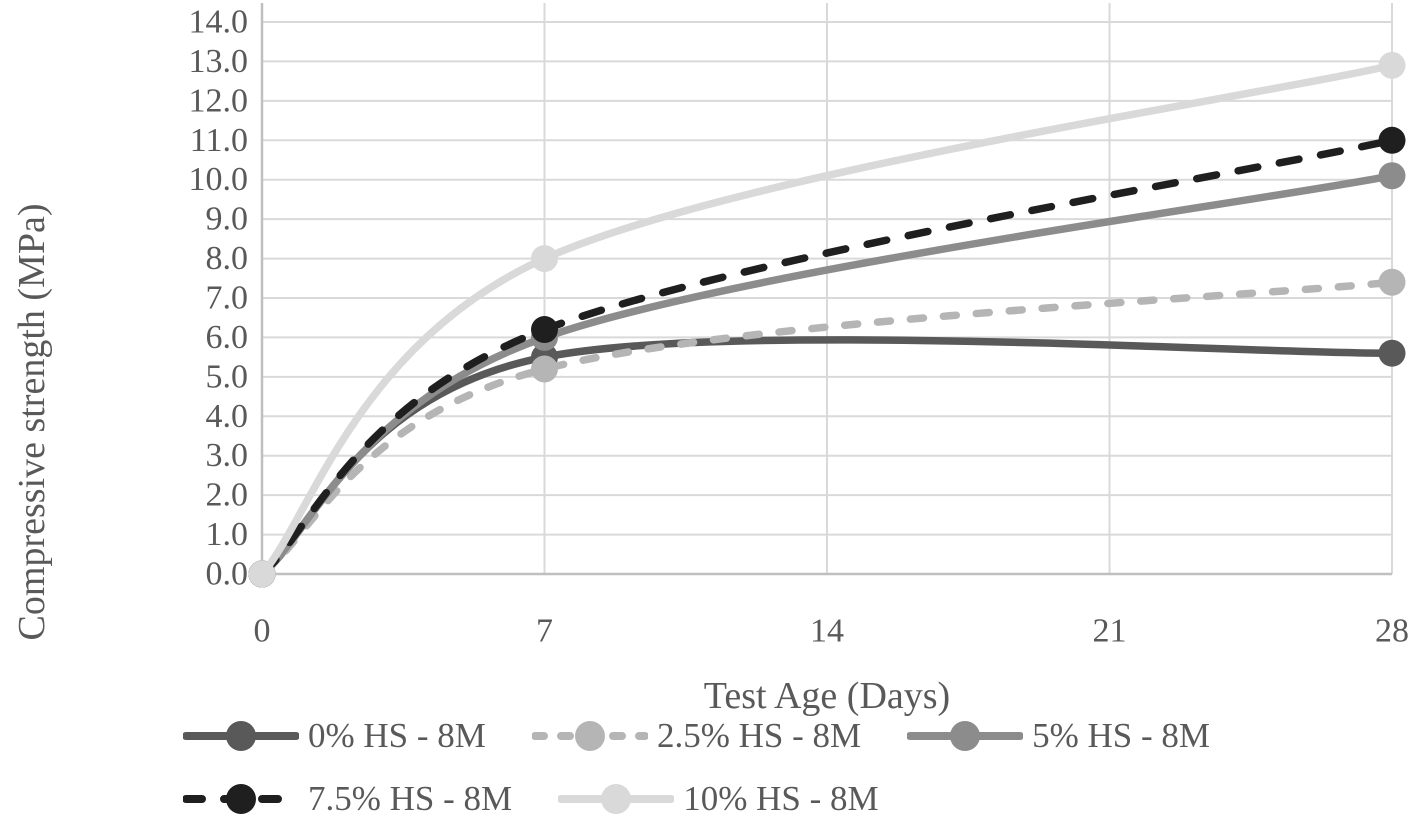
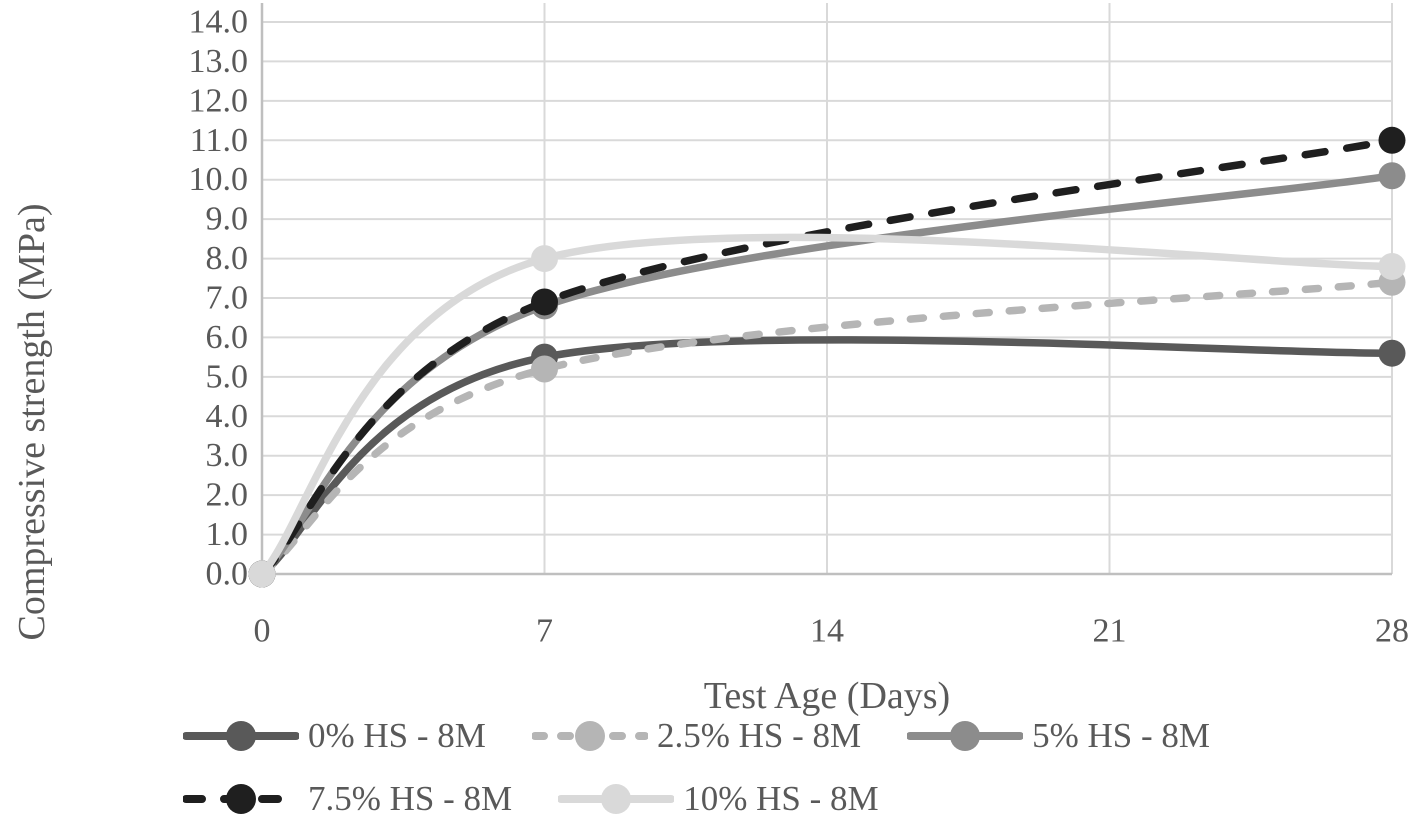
5% HS - 8M/7: 6.0 -> 6.8
7.5% HS - 8M/7: 6.2 -> 6.9
10% HS - 8M/28: 12.9 -> 7.8
